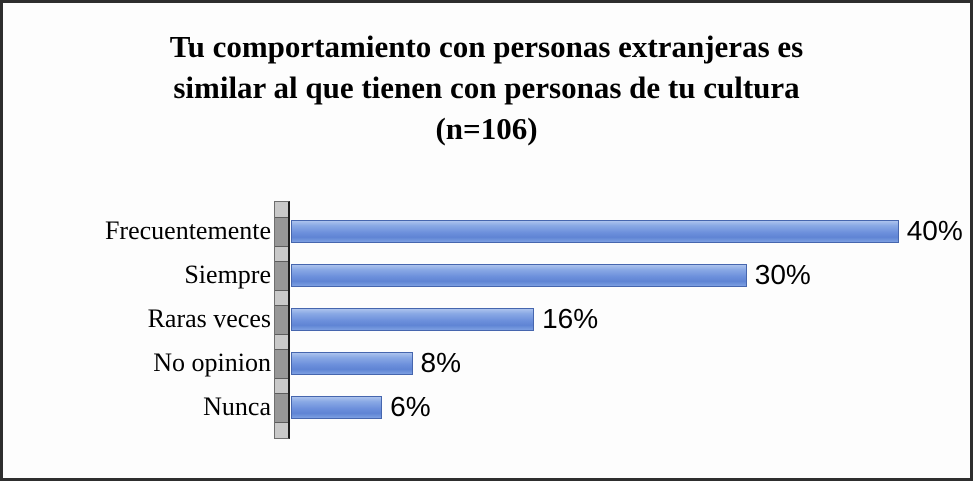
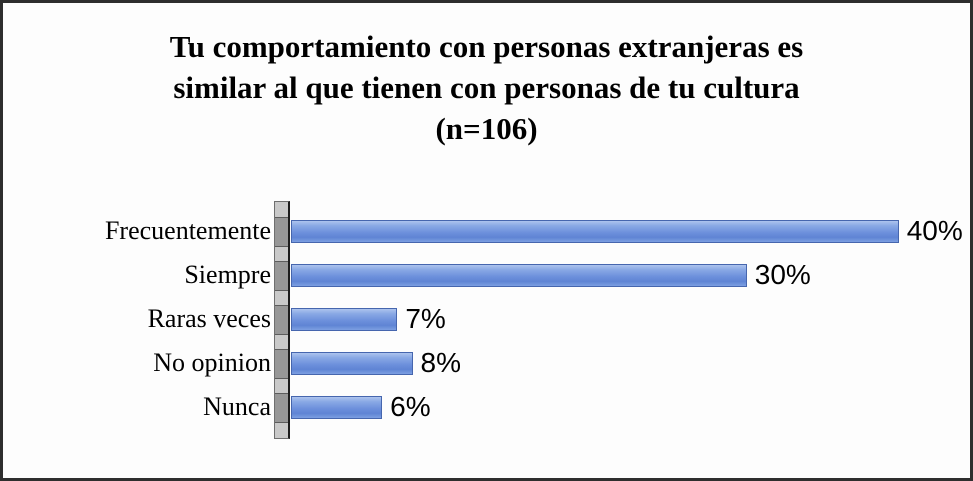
Raras veces: 16% -> 7%
